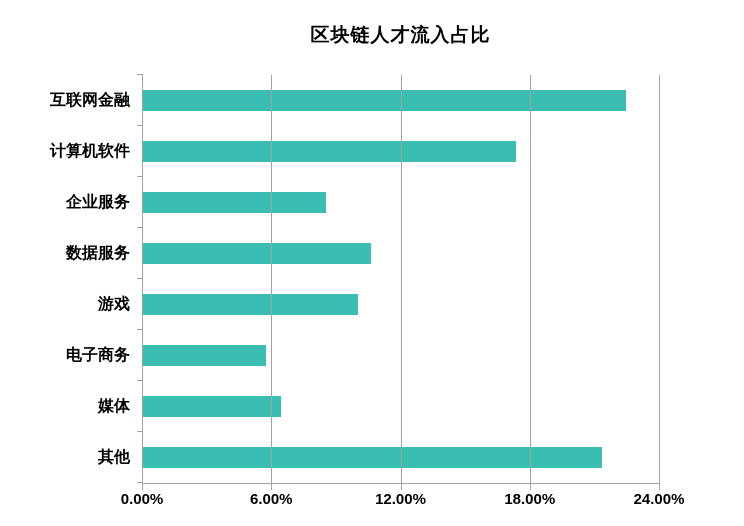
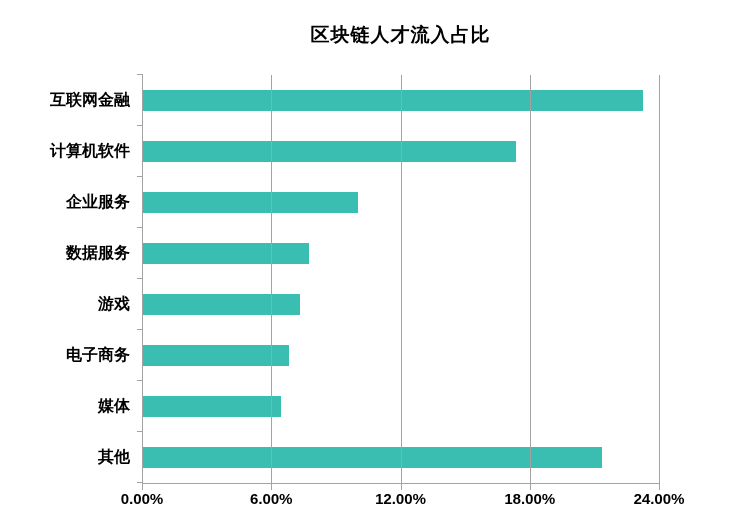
互联网金融: 22.4% -> 23.2%
企业服务: 8.5% -> 10.0%
数据服务: 10.6% -> 7.7%
游戏: 10.0% -> 7.3%
电子商务: 5.7% -> 6.8%
